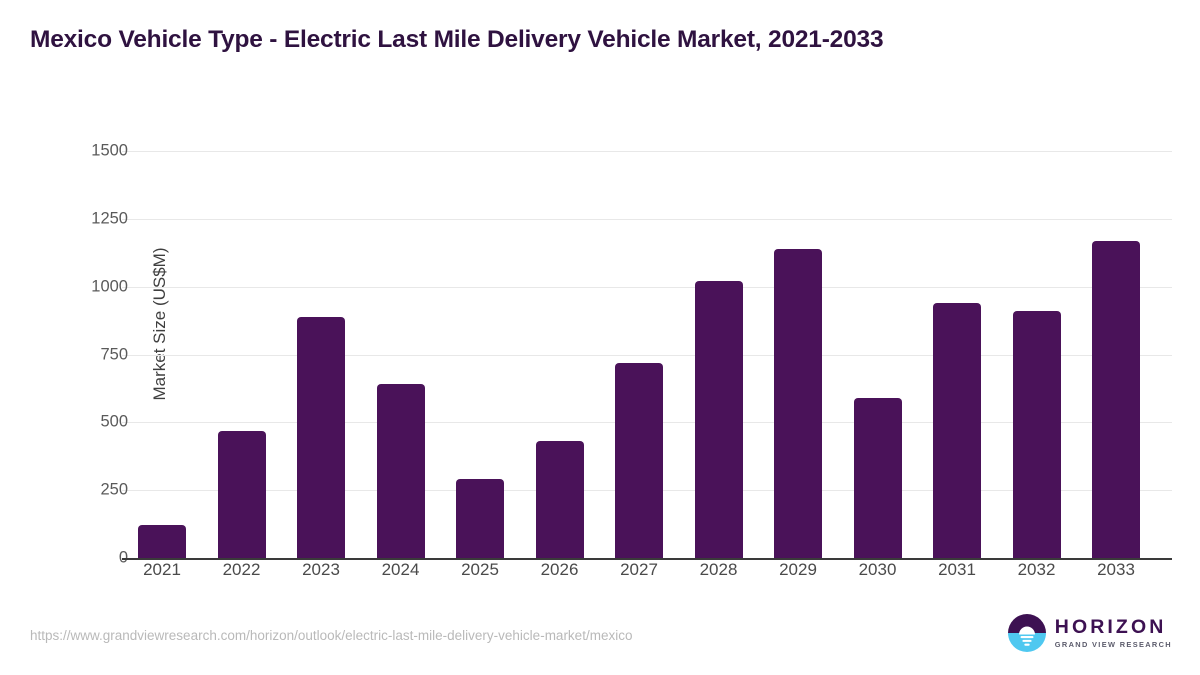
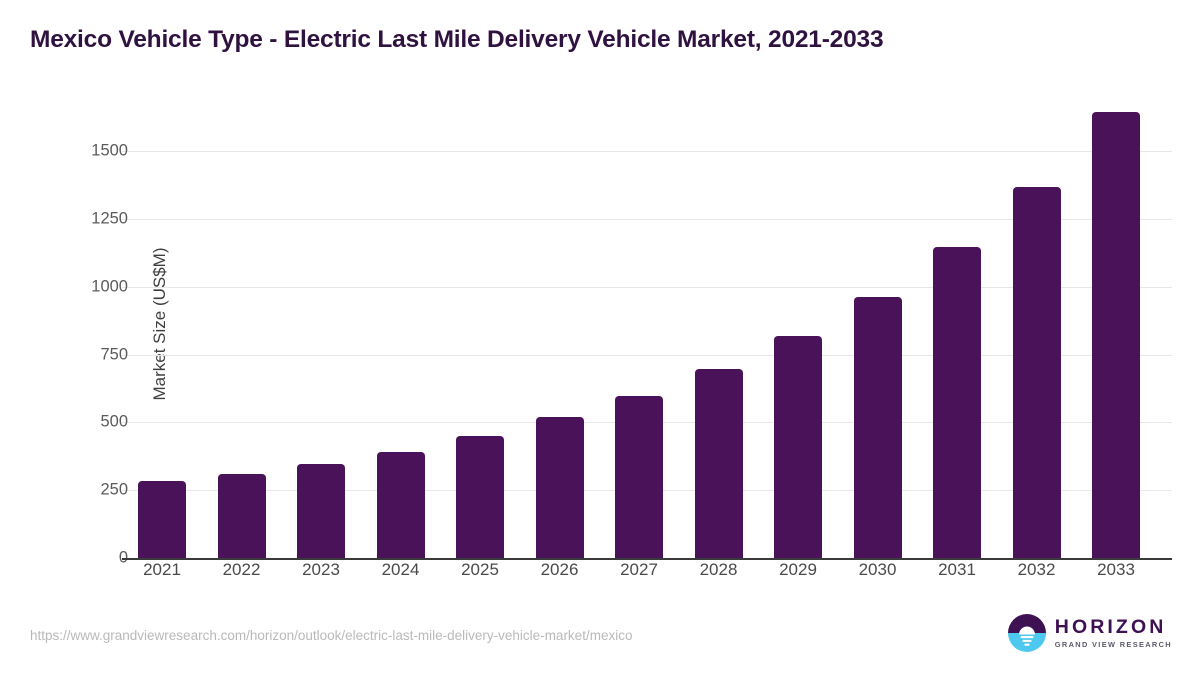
2021: 120 -> 280
2022: 470 -> 310
2023: 890 -> 340
2024: 640 -> 390
2025: 290 -> 450
2026: 430 -> 520
2027: 720 -> 600
2028: 1020 -> 700
2029: 1140 -> 820
2030: 590 -> 960
2031: 940 -> 1150
2032: 910 -> 1370
2033: 1170 -> 1640
